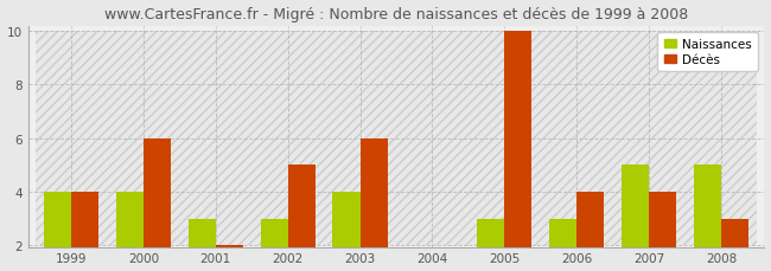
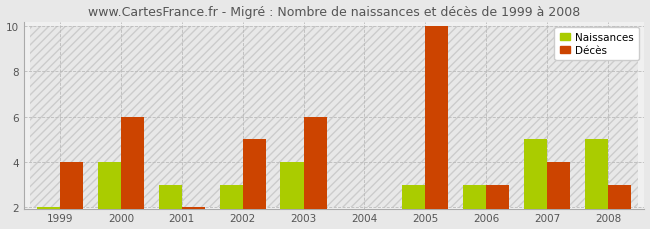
Naissances/1999: 4 -> 2
Décès/2006: 4 -> 3
